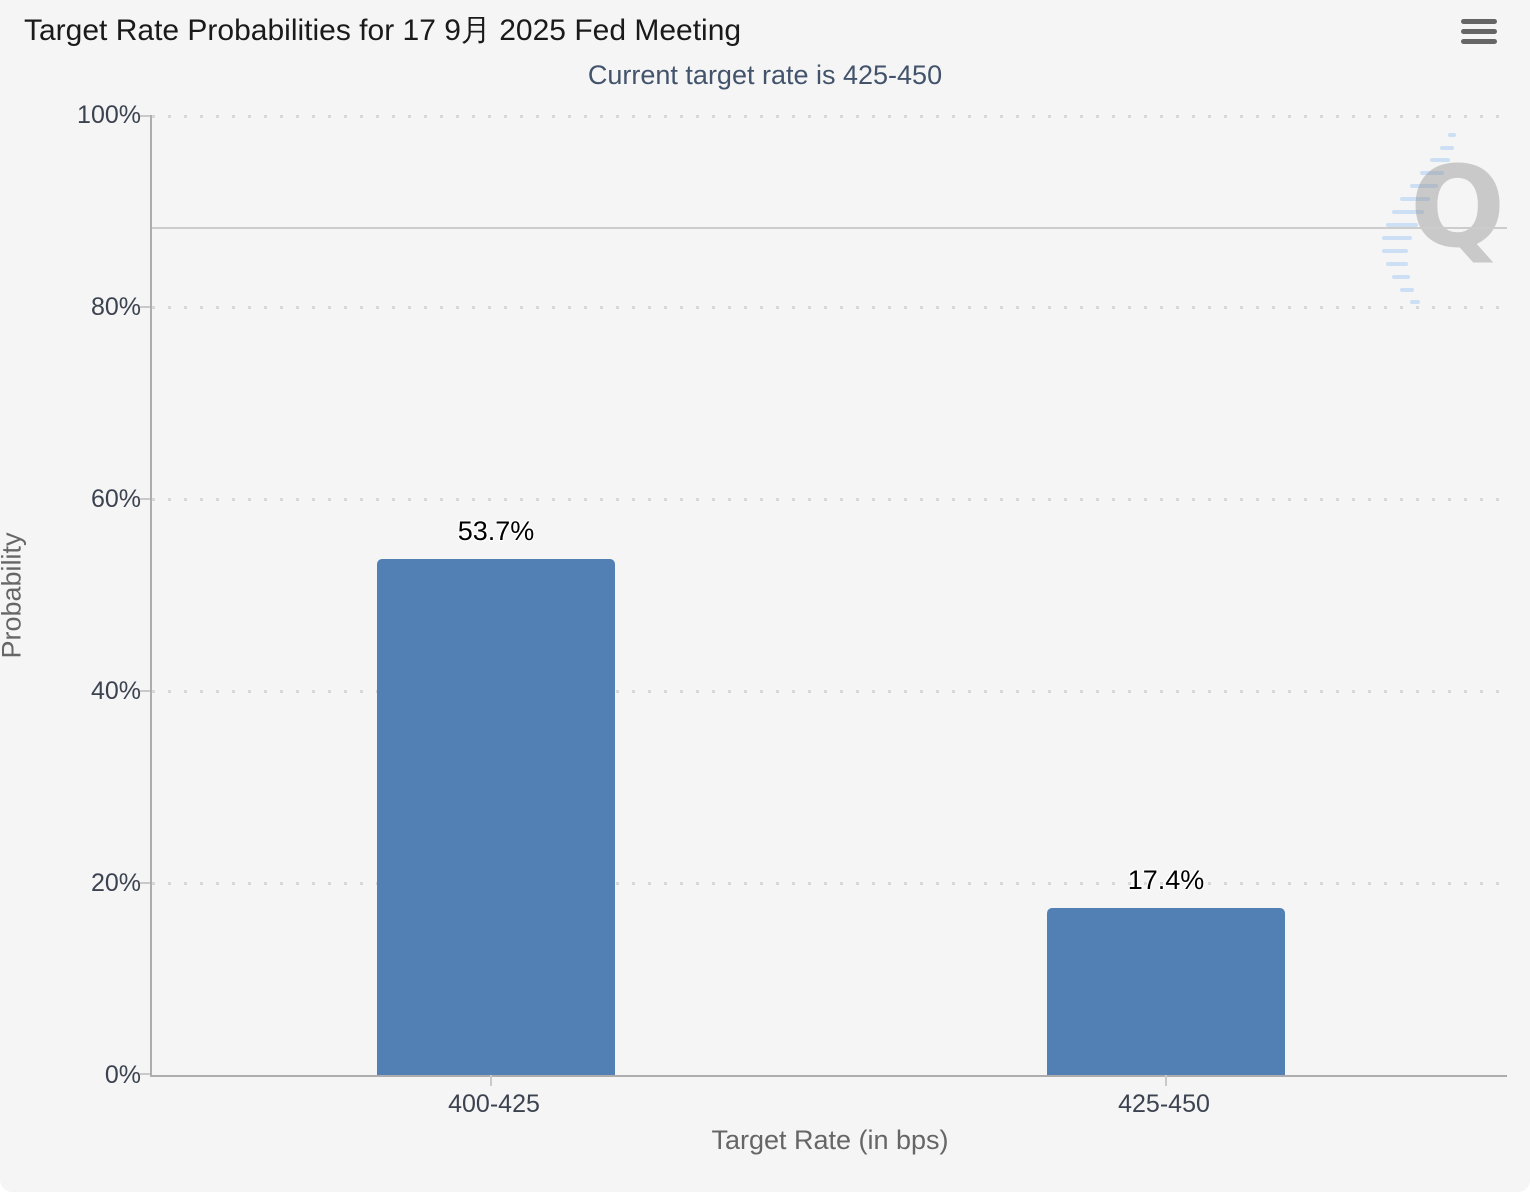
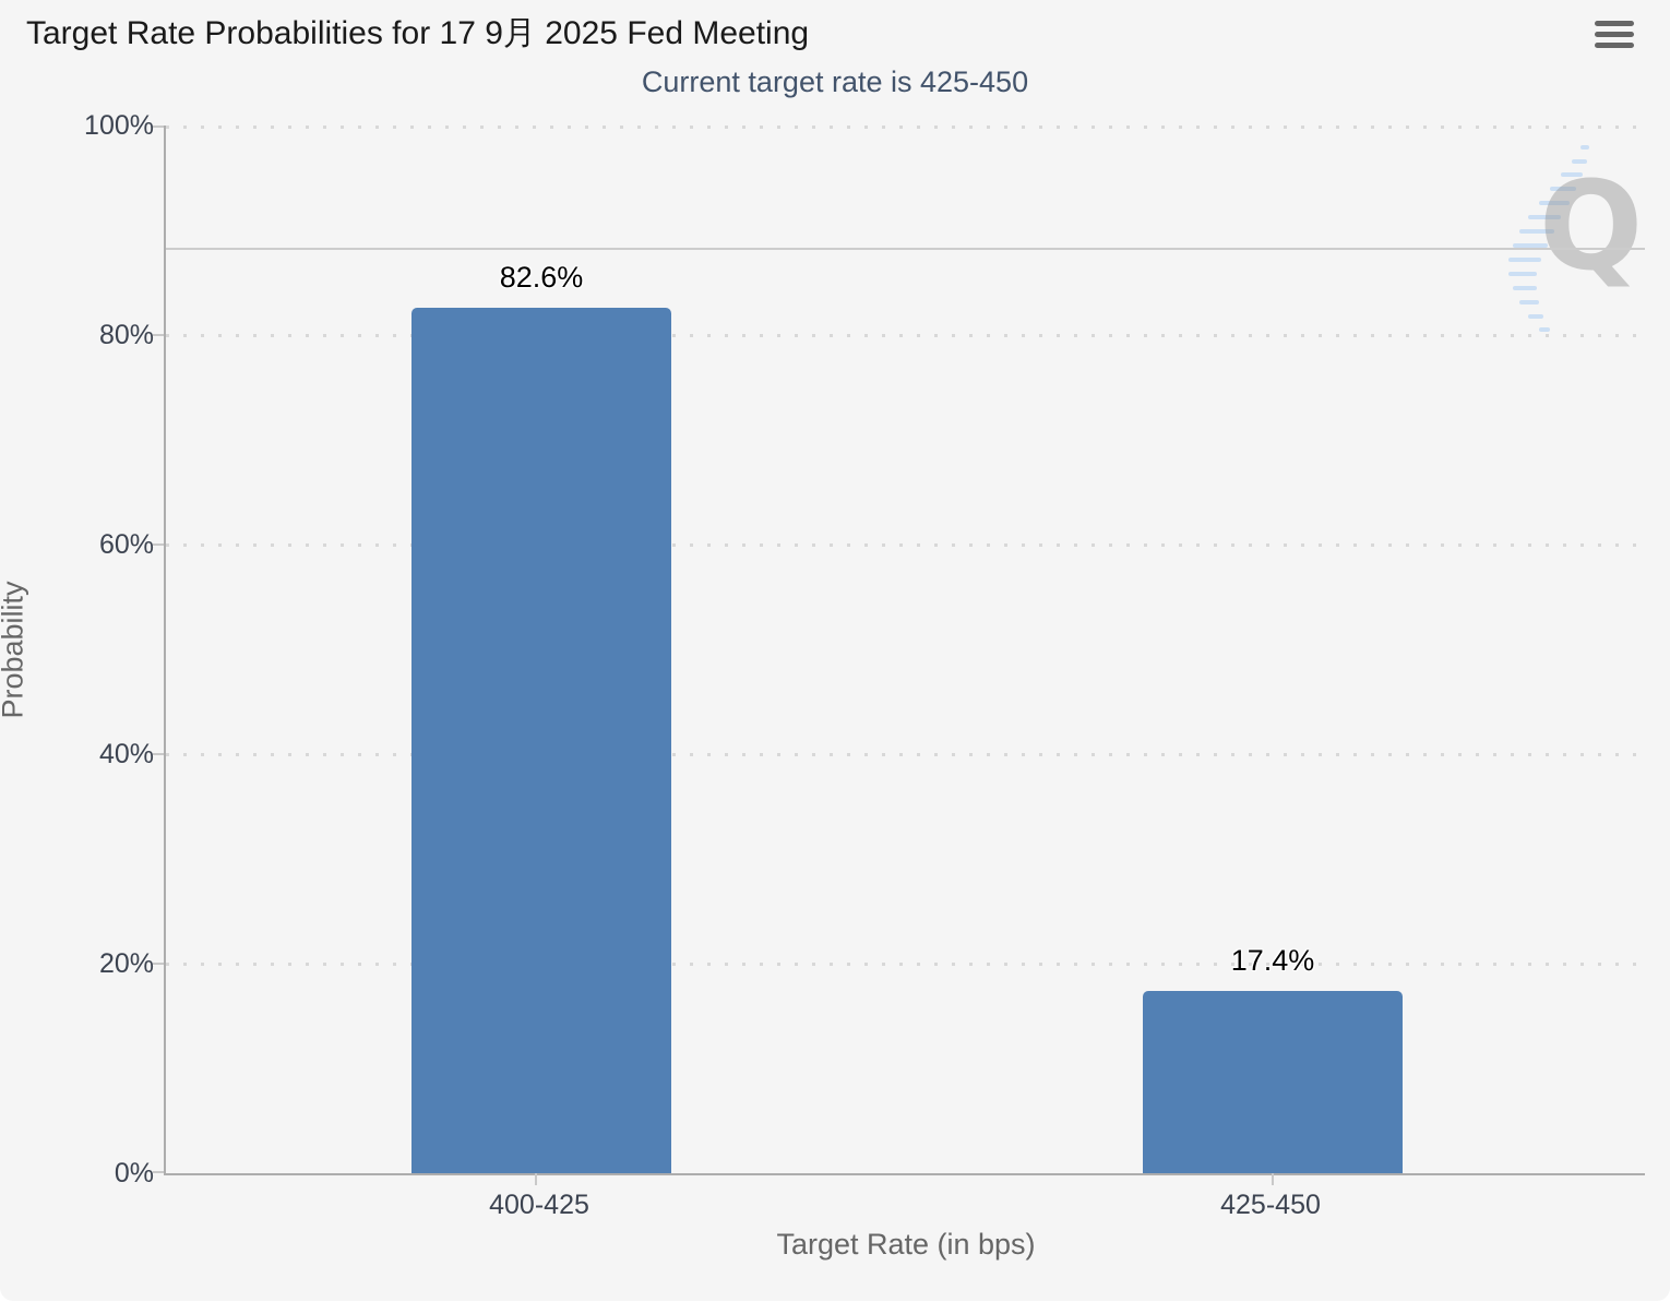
400-425: 53.7% -> 82.6%
